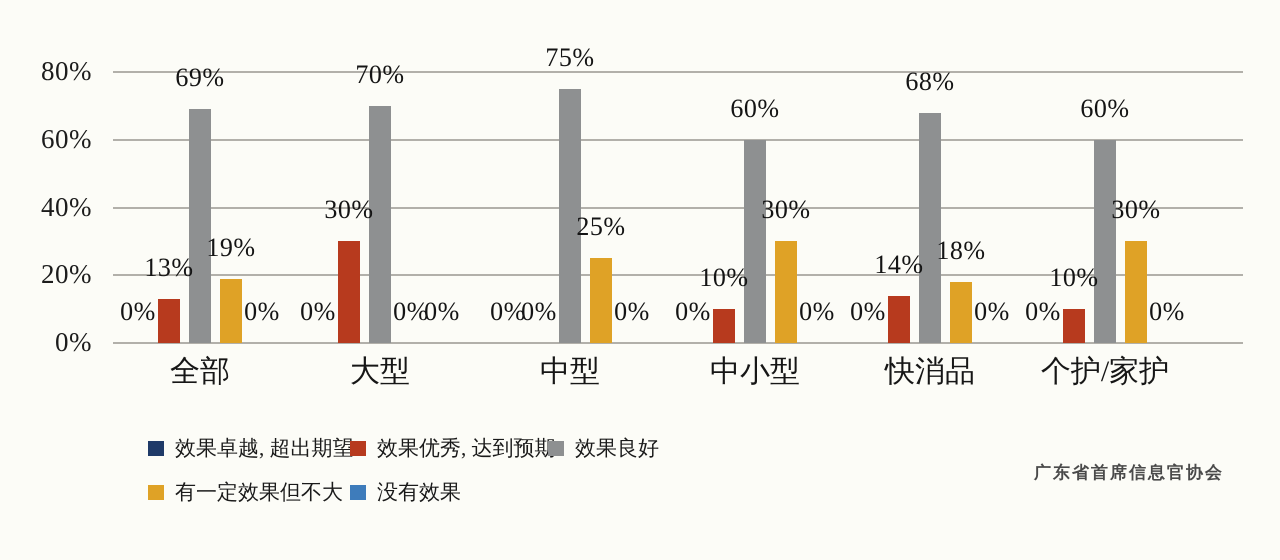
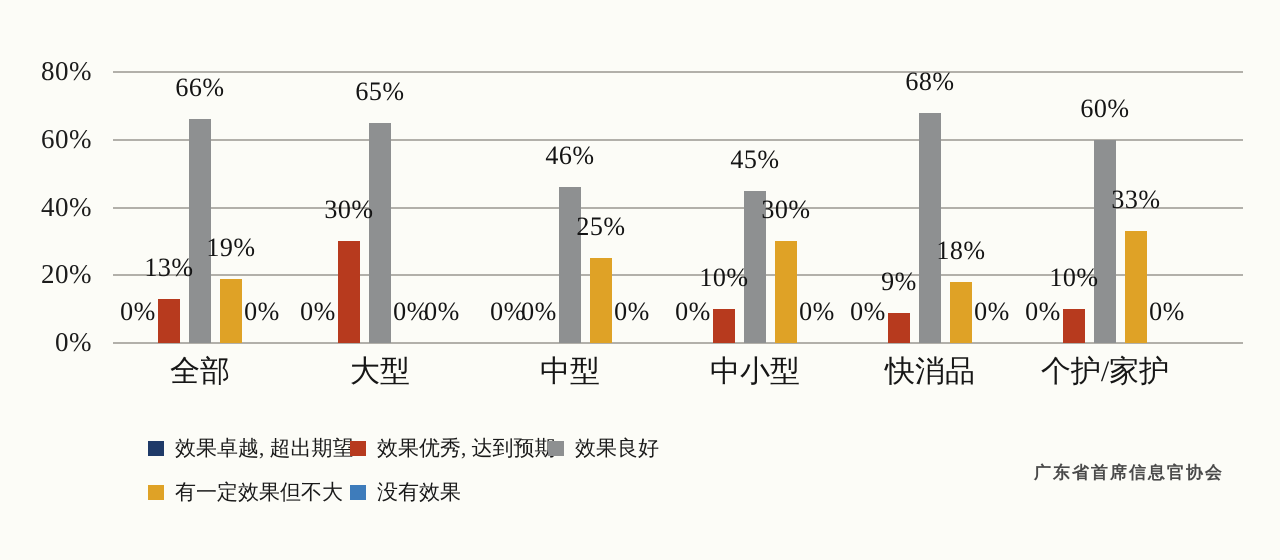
效果良好/全部: 69% -> 66%
效果良好/大型: 70% -> 65%
效果良好/中型: 75% -> 46%
效果良好/中小型: 60% -> 45%
效果优秀, 达到预期/快消品: 14% -> 9%
有一定效果但不大/个护/家护: 30% -> 33%
